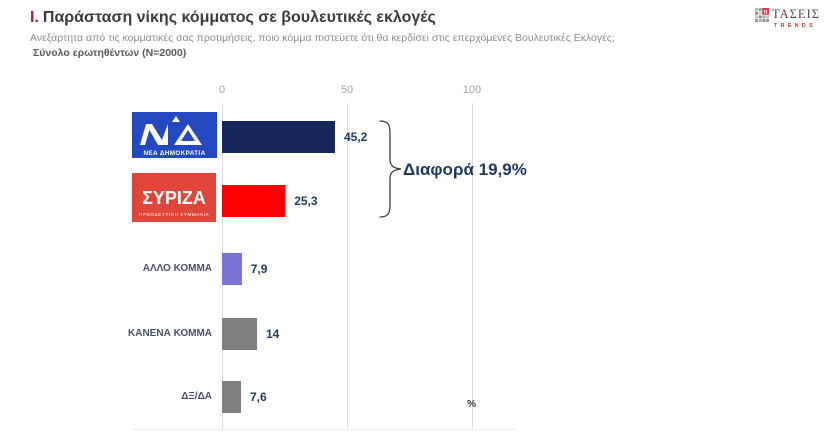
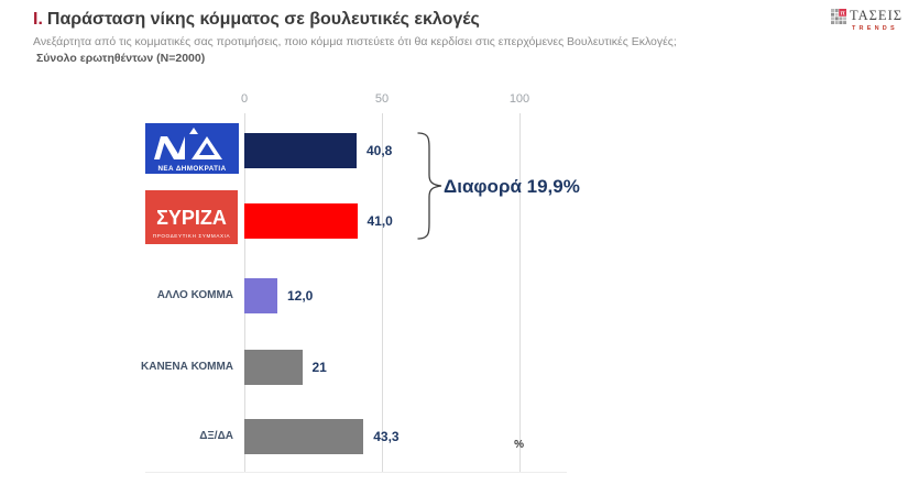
ΝΕΑ ΔΗΜΟΚΡΑΤΙΑ: 45,2 -> 40,8
ΣΥΡΙΖΑ ΠΡΟΟΔΕΥΤΙΚΗ ΣΥΜΜΑΧΙΑ: 25,3 -> 41,0
ΑΛΛΟ ΚΟΜΜΑ: 7,9 -> 12,0
ΚΑΝΕΝΑ ΚΟΜΜΑ: 14 -> 21
ΔΞ/ΔΑ: 7,6 -> 43,3
